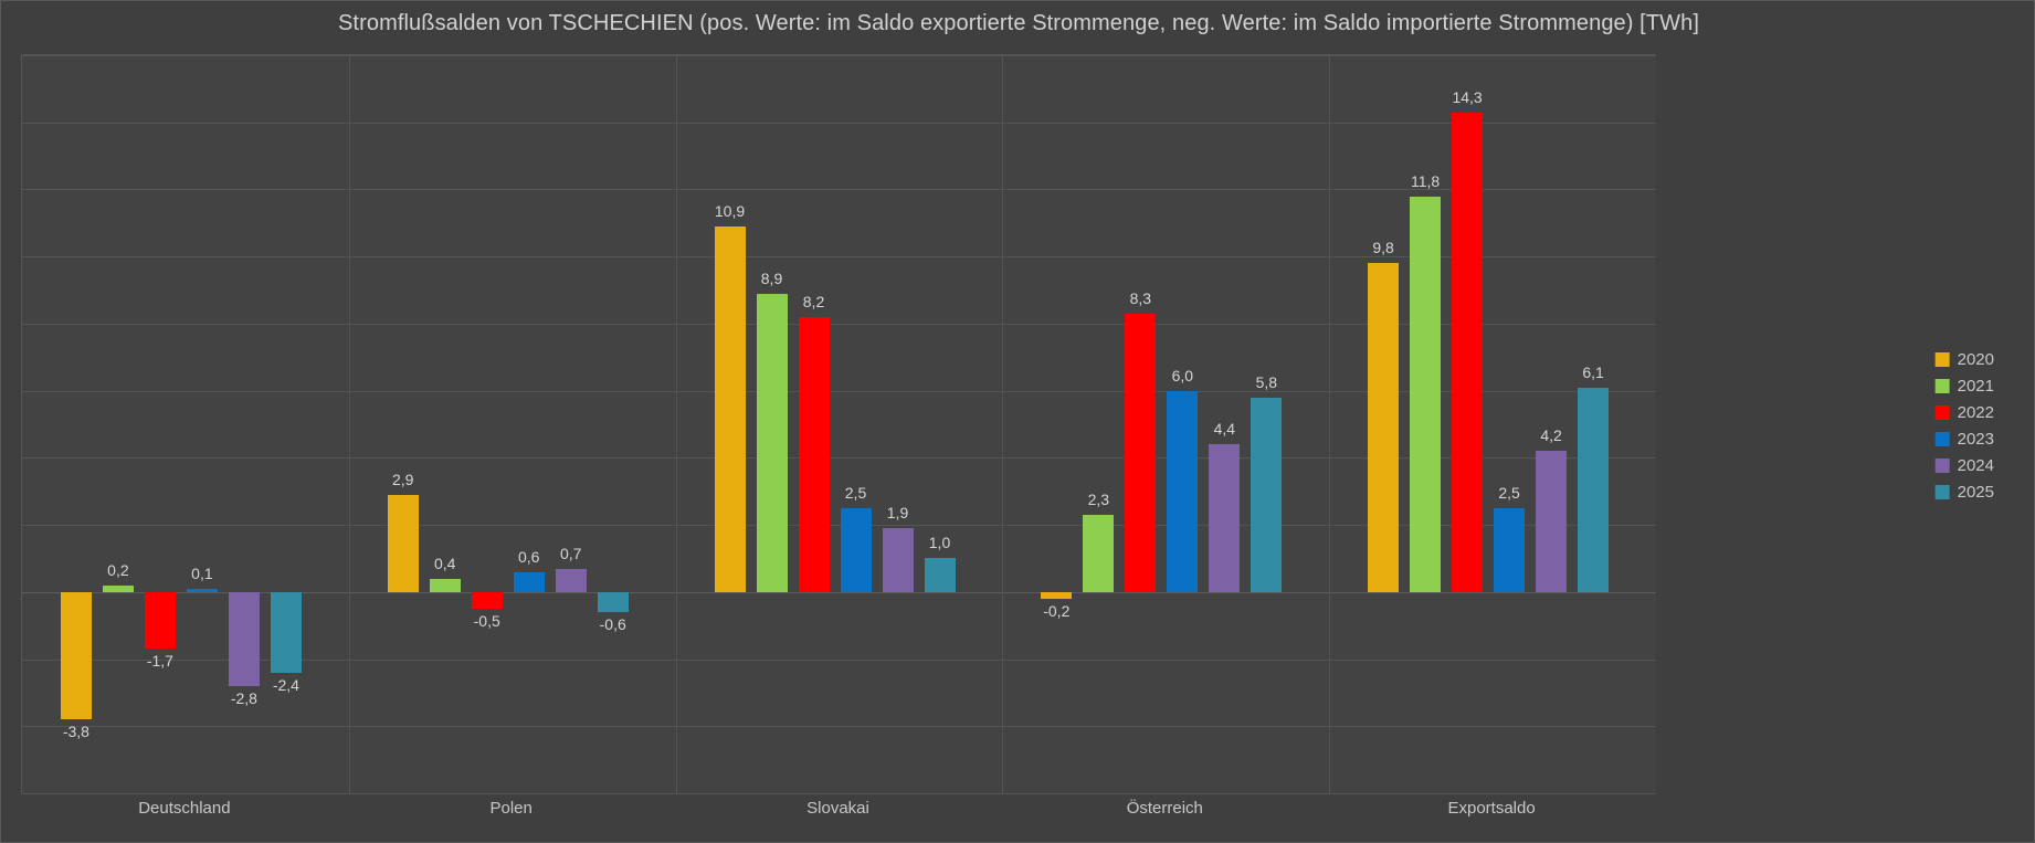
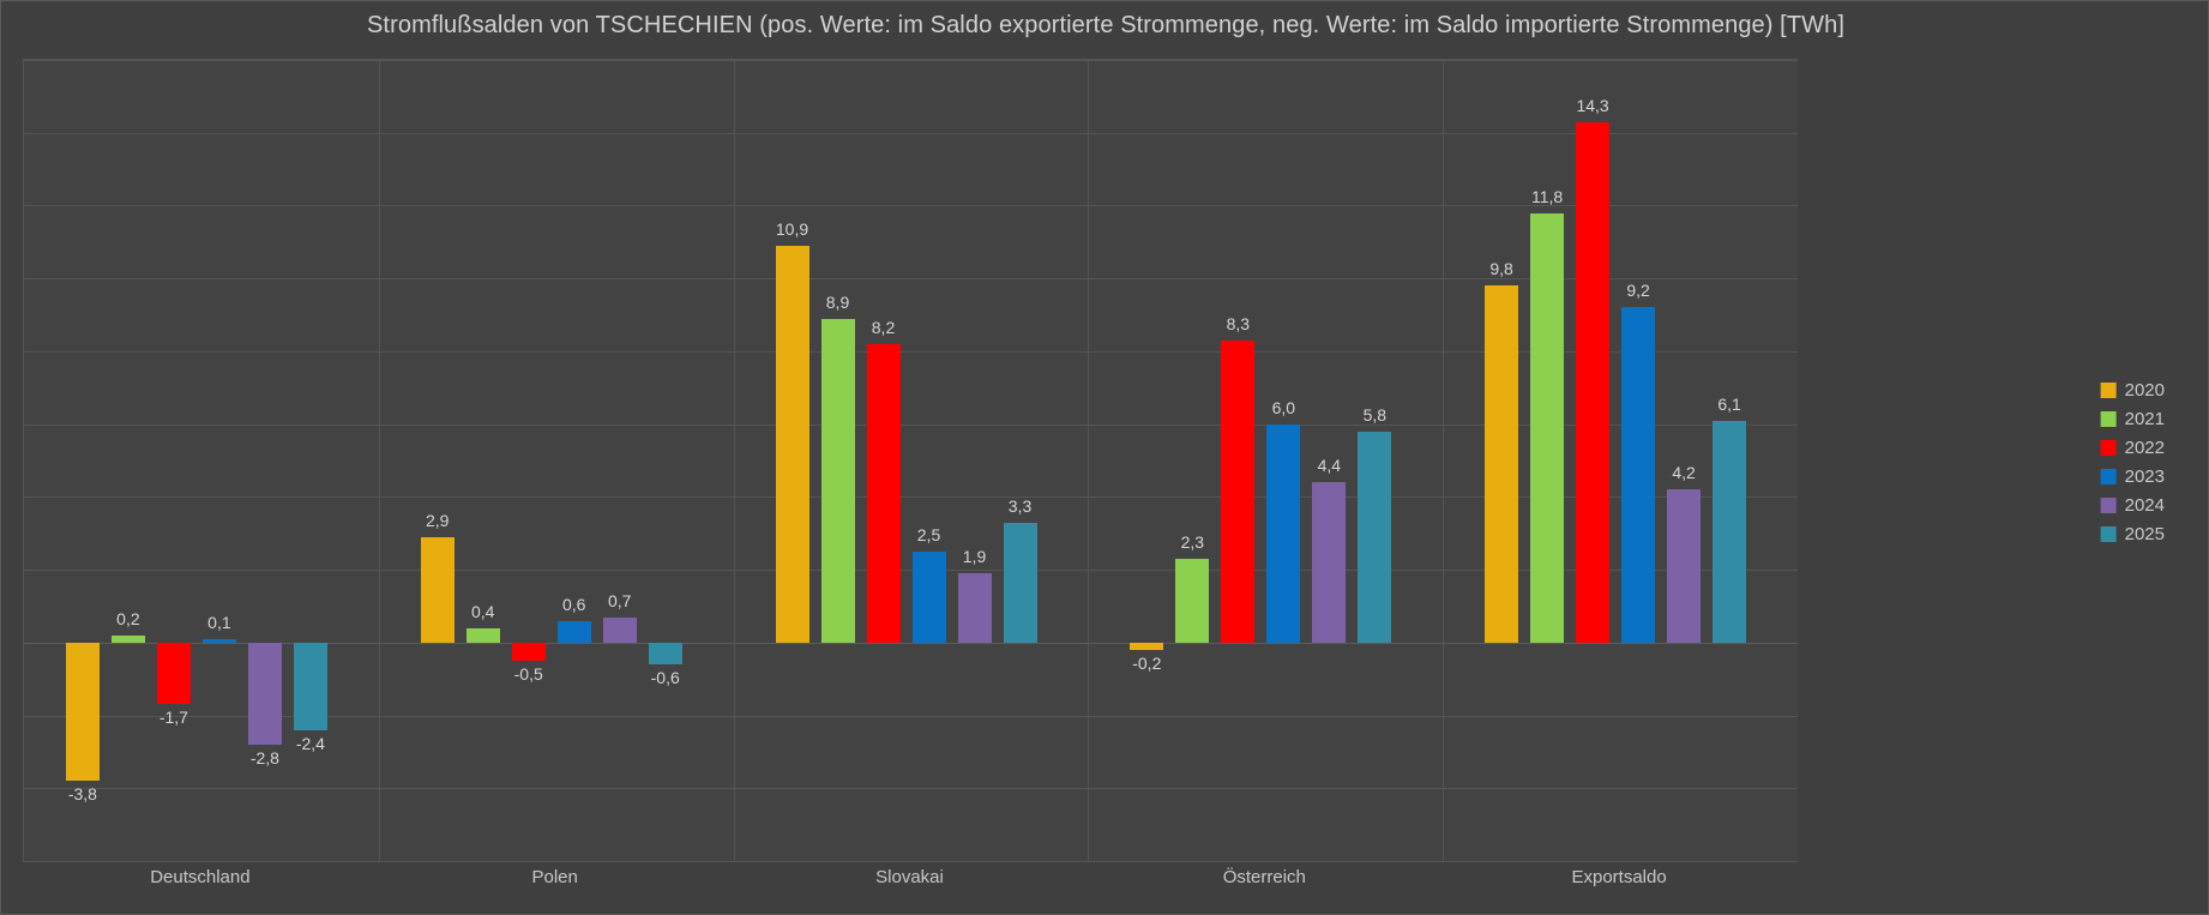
2025/Slovakai: 1,0 -> 3,3
2023/Exportsaldo: 2,5 -> 9,2
